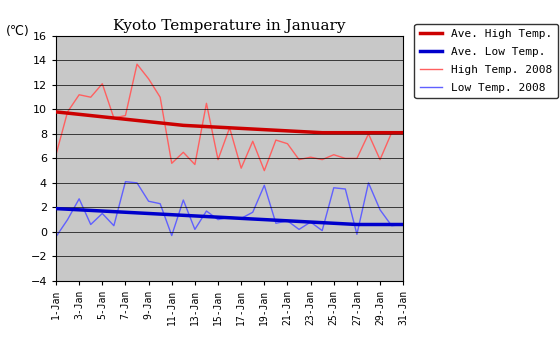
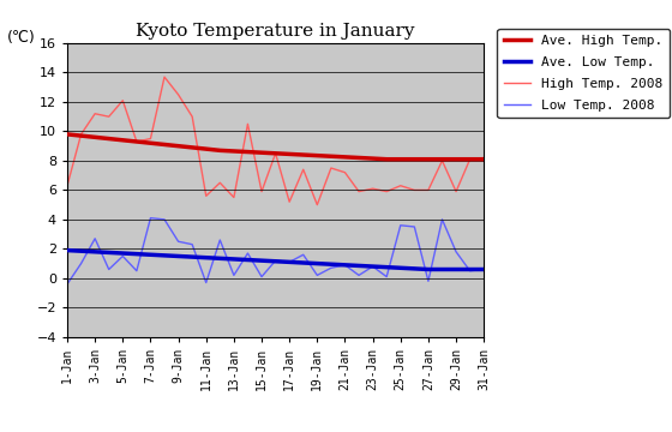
Low Temp. 2008/15-Jan: 1.0 -> 0.1
Low Temp. 2008/19-Jan: 3.8 -> 0.2
